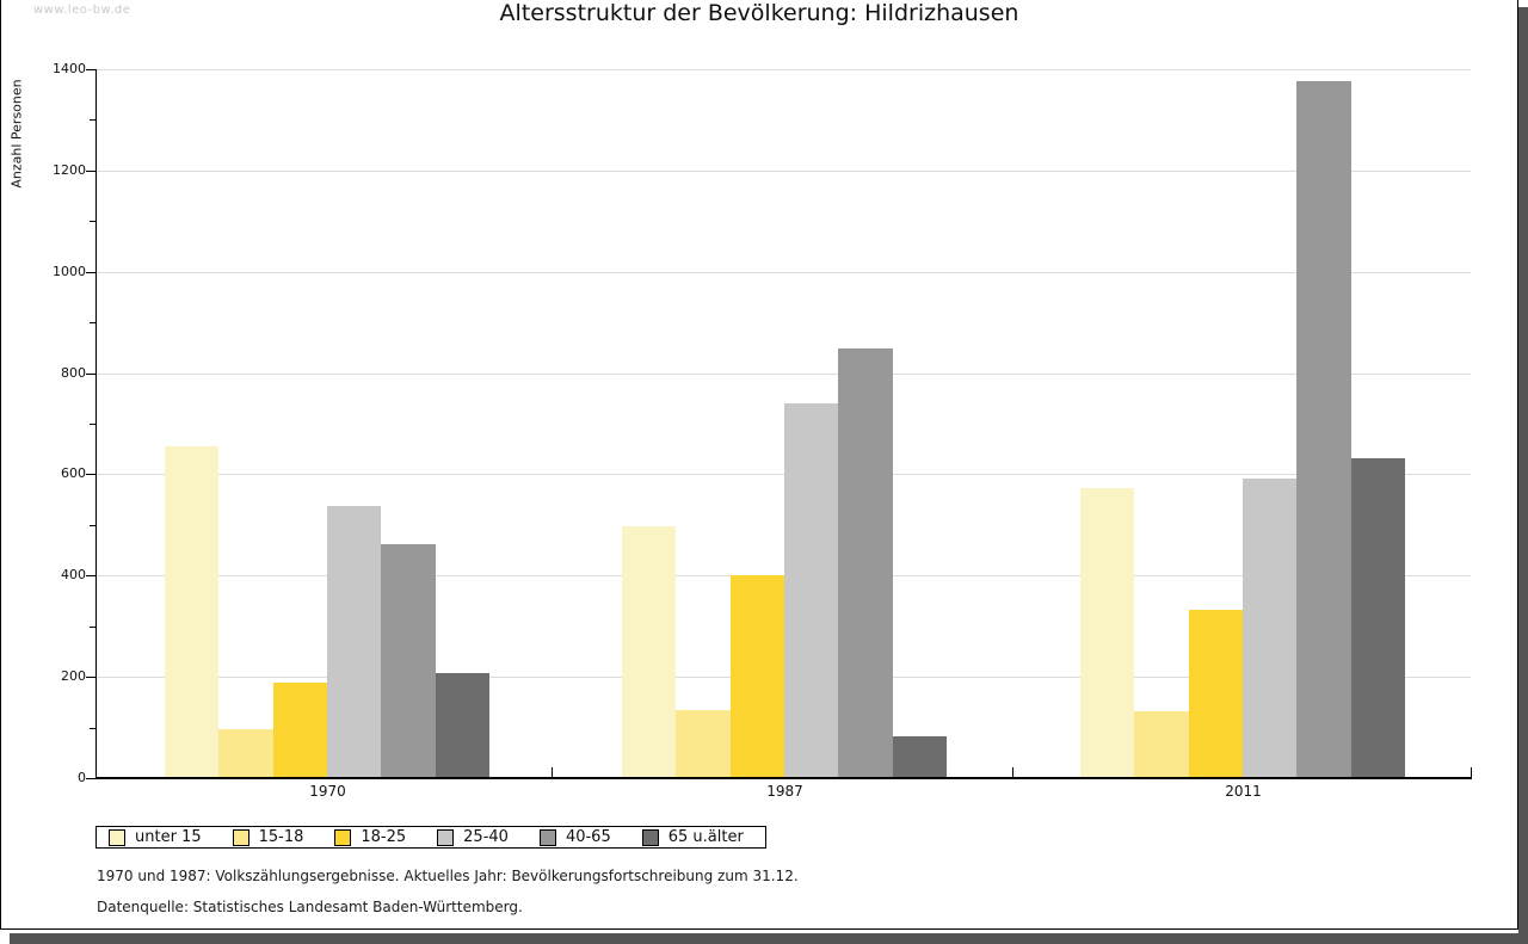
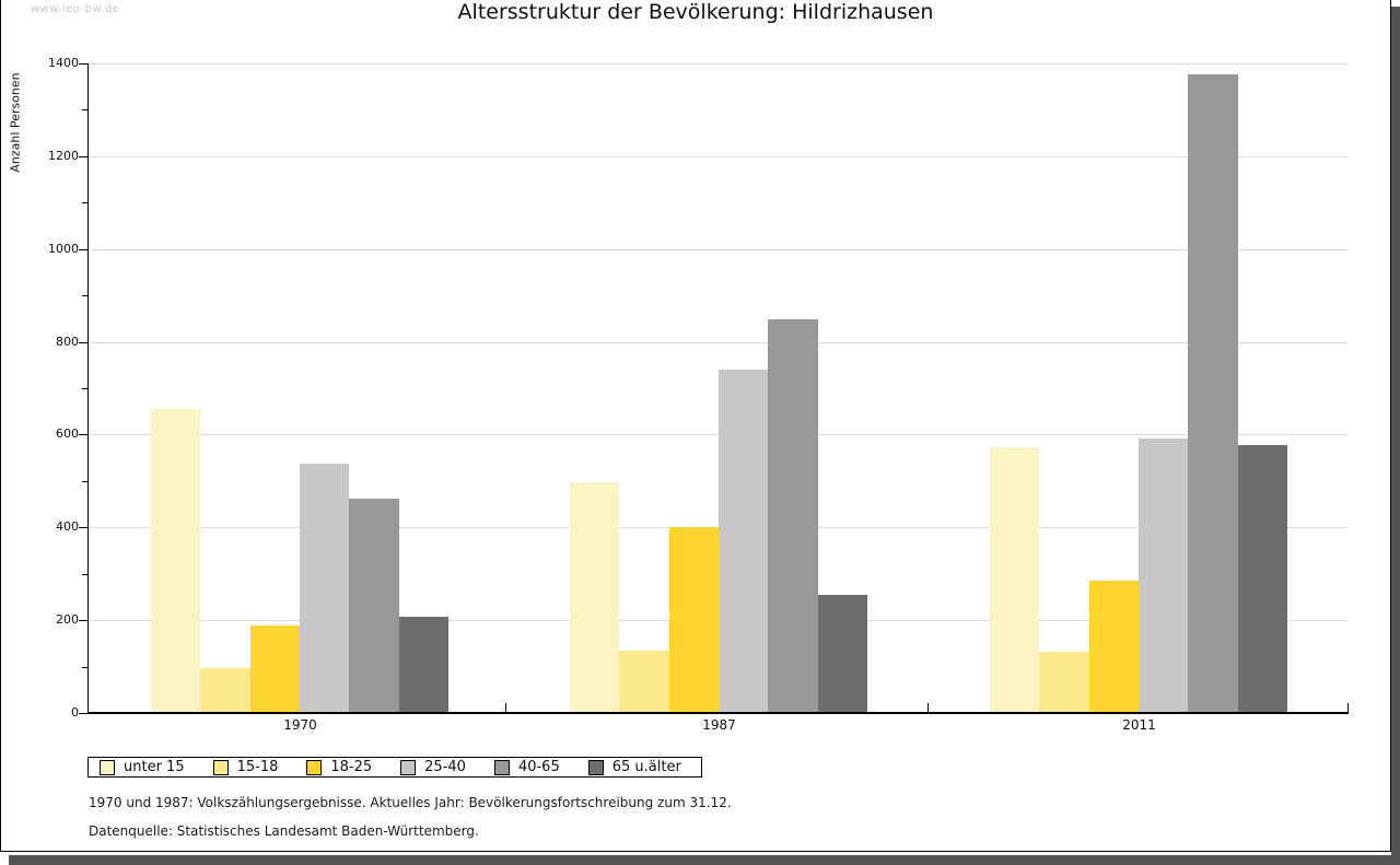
65 u.älter/1987: 80 -> 250
18-25/2011: 330 -> 280
65 u.älter/2011: 630 -> 580
